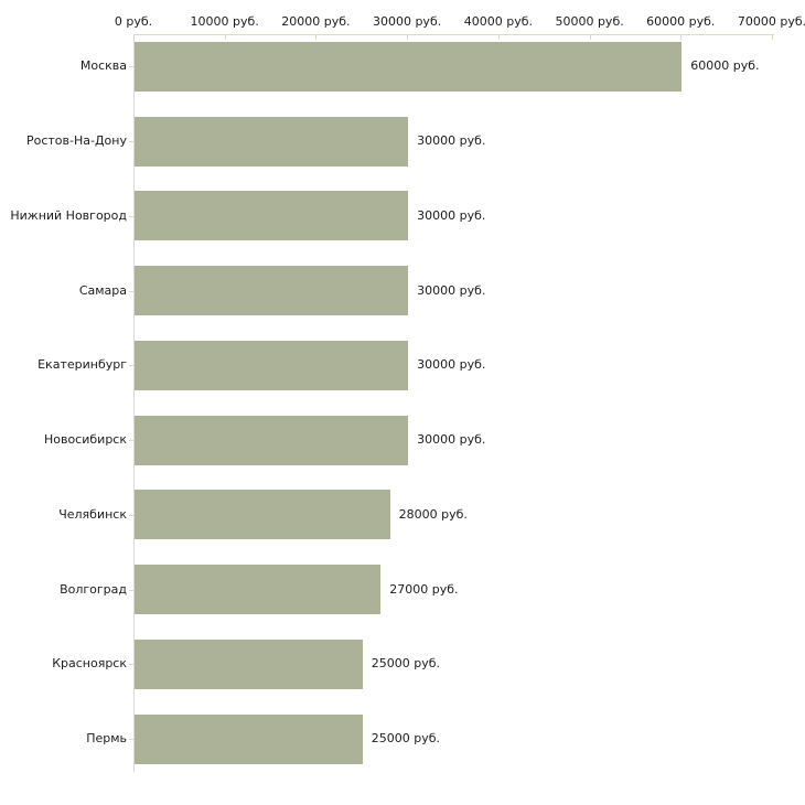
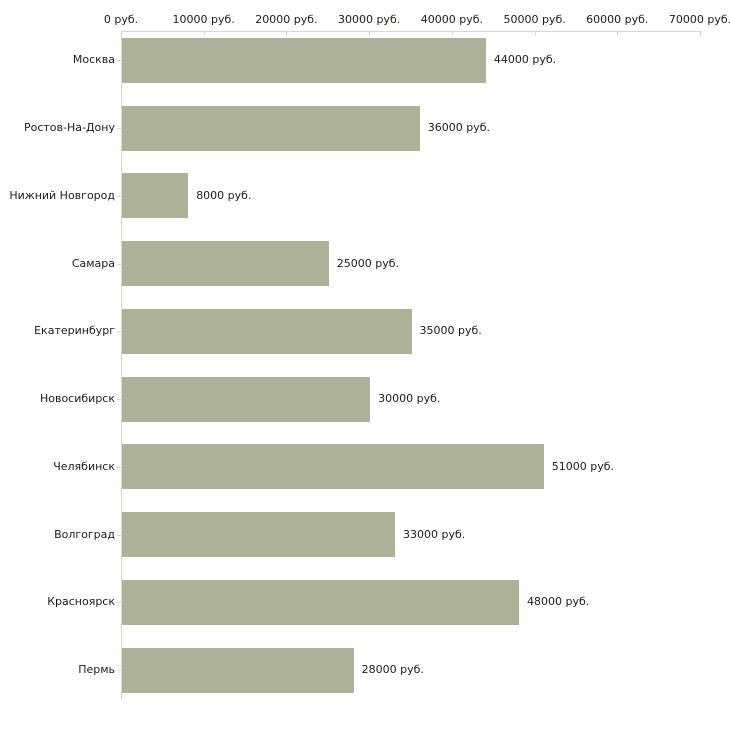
Москва: 60000 -> 44000
Ростов-На-Дону: 30000 -> 36000
Нижний Новгород: 30000 -> 8000
Самара: 30000 -> 25000
Екатеринбург: 30000 -> 35000
Челябинск: 28000 -> 51000
Волгоград: 27000 -> 33000
Красноярск: 25000 -> 48000
Пермь: 25000 -> 28000
